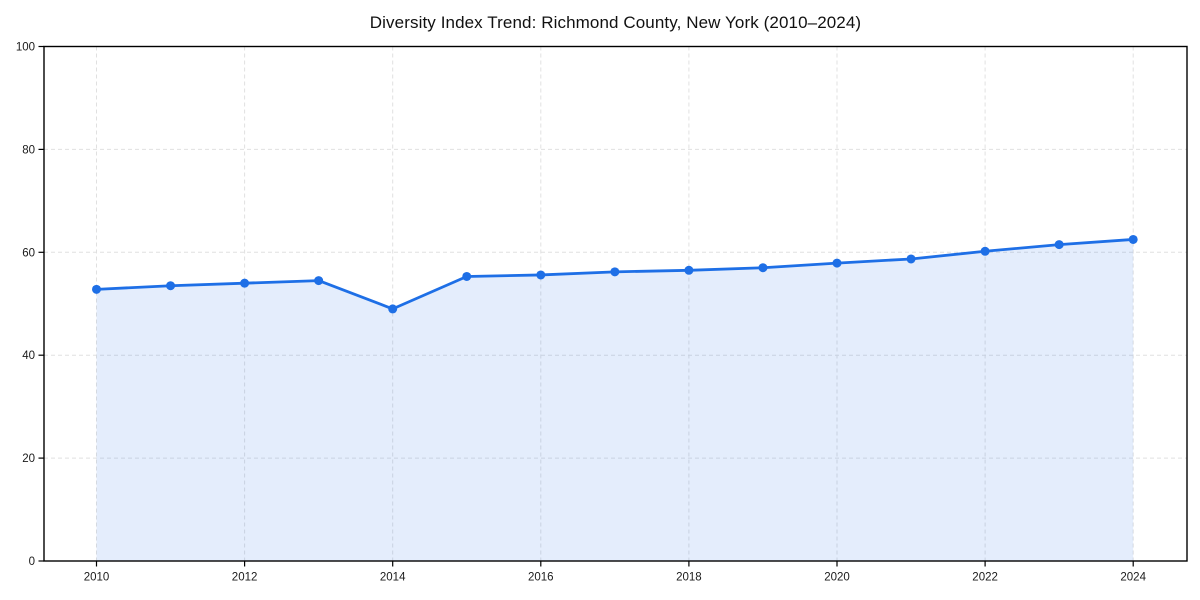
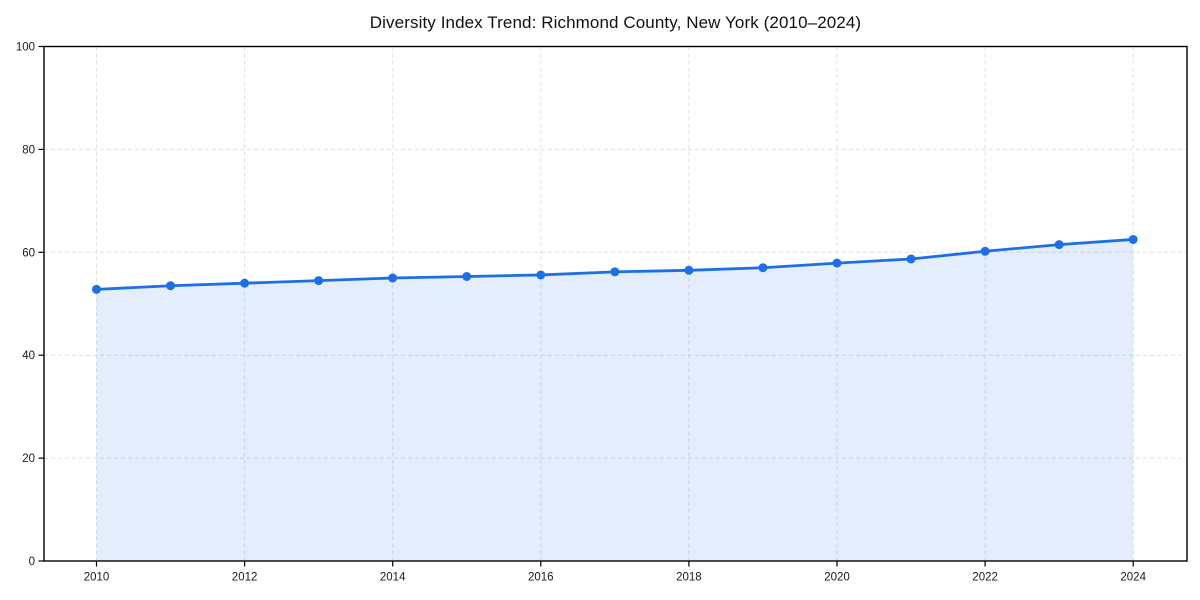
2014: 49 -> 55
